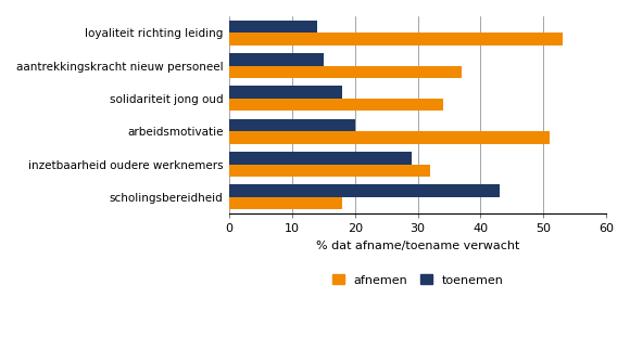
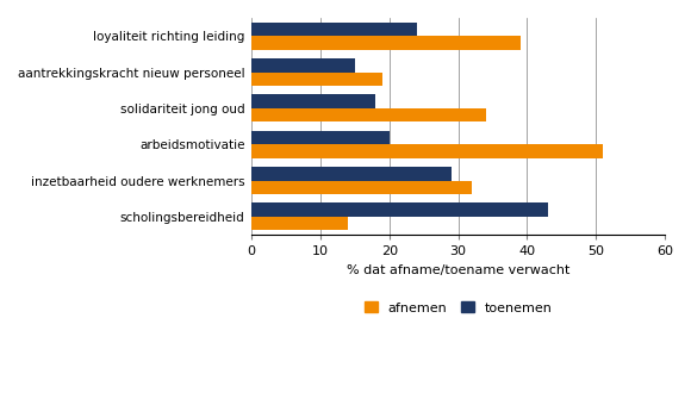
toenemen/loyaliteit richting leiding: 14 -> 24
afnemen/loyaliteit richting leiding: 53 -> 39
afnemen/aantrekkingskracht nieuw personeel: 37 -> 19
afnemen/scholingsbereidheid: 18 -> 14
